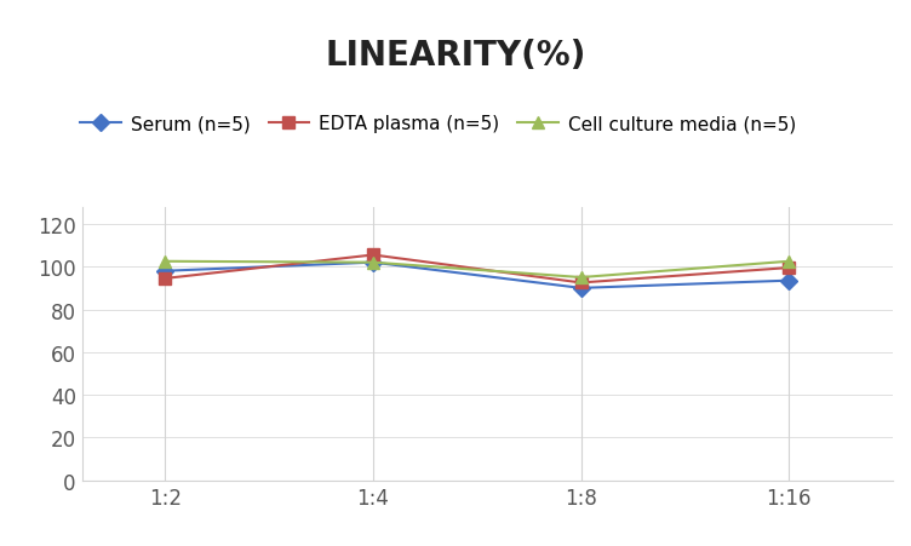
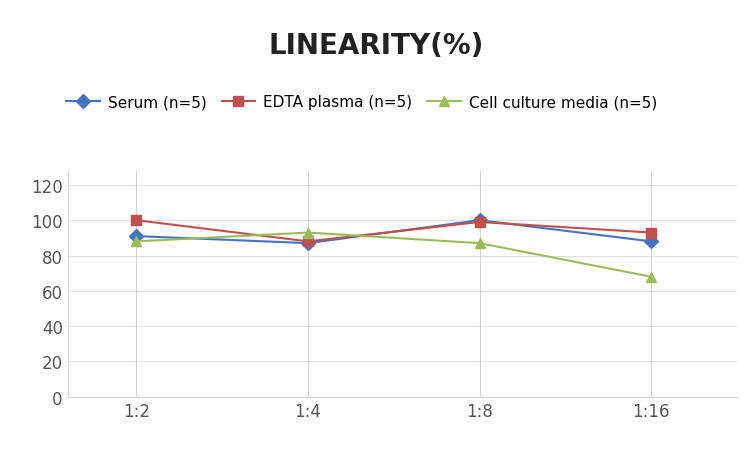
Serum (n=5)/1:2: 98 -> 91
EDTA plasma (n=5)/1:2: 94 -> 100
Cell culture media (n=5)/1:2: 102 -> 88
Serum (n=5)/1:4: 102 -> 87
EDTA plasma (n=5)/1:4: 106 -> 88
Cell culture media (n=5)/1:4: 102 -> 93
Serum (n=5)/1:8: 90 -> 100
EDTA plasma (n=5)/1:8: 92 -> 99
Cell culture media (n=5)/1:8: 95 -> 87
Serum (n=5)/1:16: 94 -> 88
EDTA plasma (n=5)/1:16: 100 -> 93
Cell culture media (n=5)/1:16: 102 -> 68
